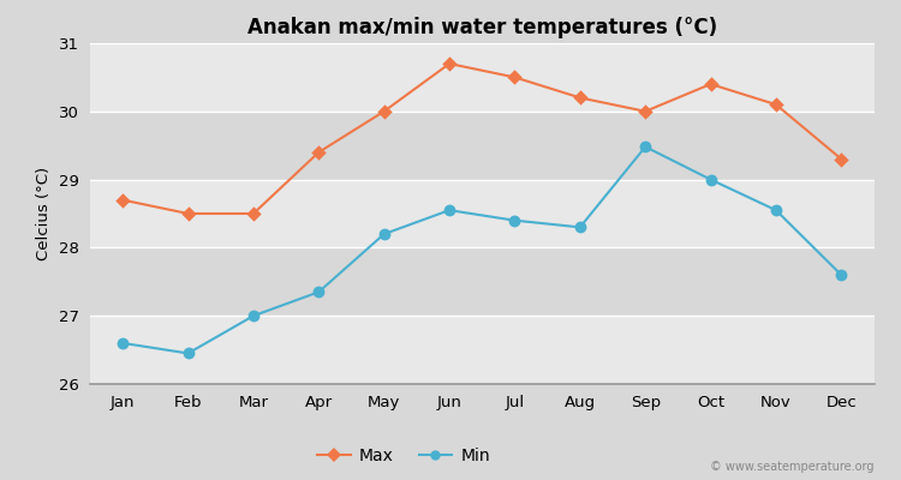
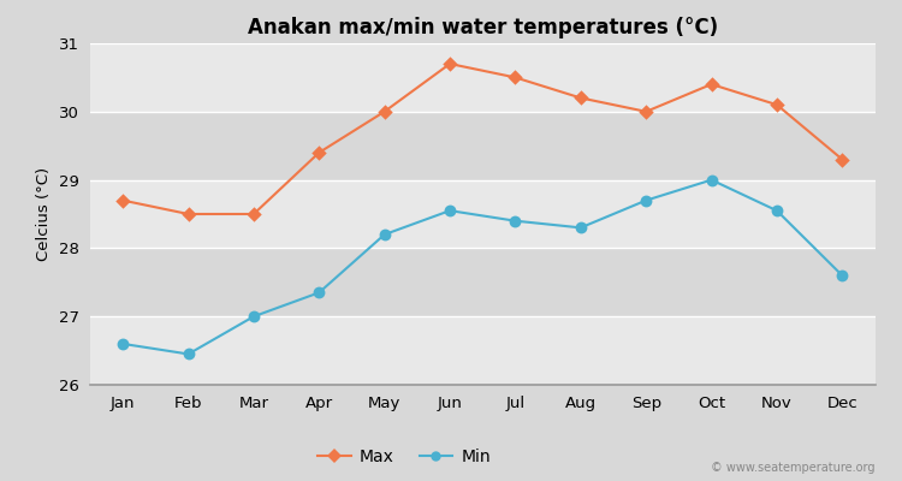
Min/Sep: 29.48 -> 28.70
